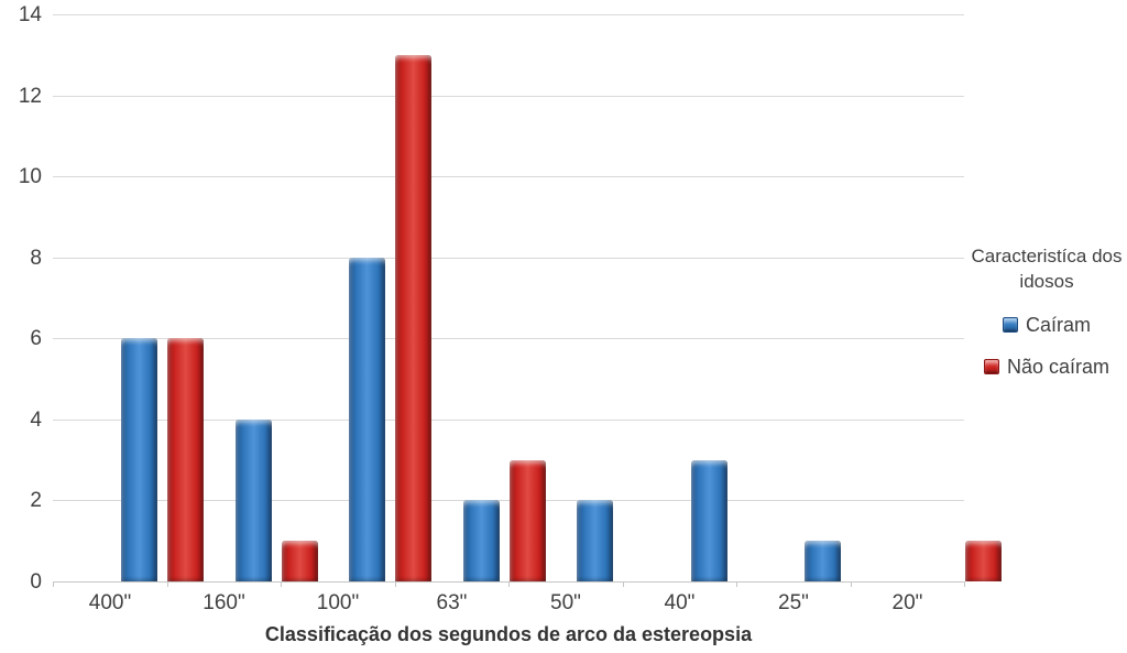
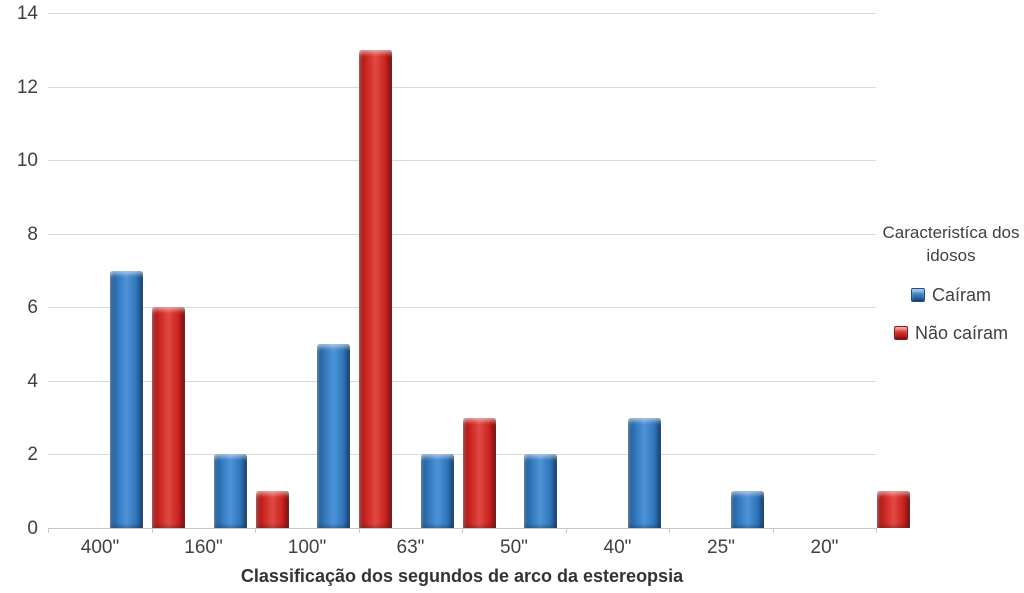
Caíram/400": 6 -> 7
Caíram/160": 4 -> 2
Caíram/100": 8 -> 5
